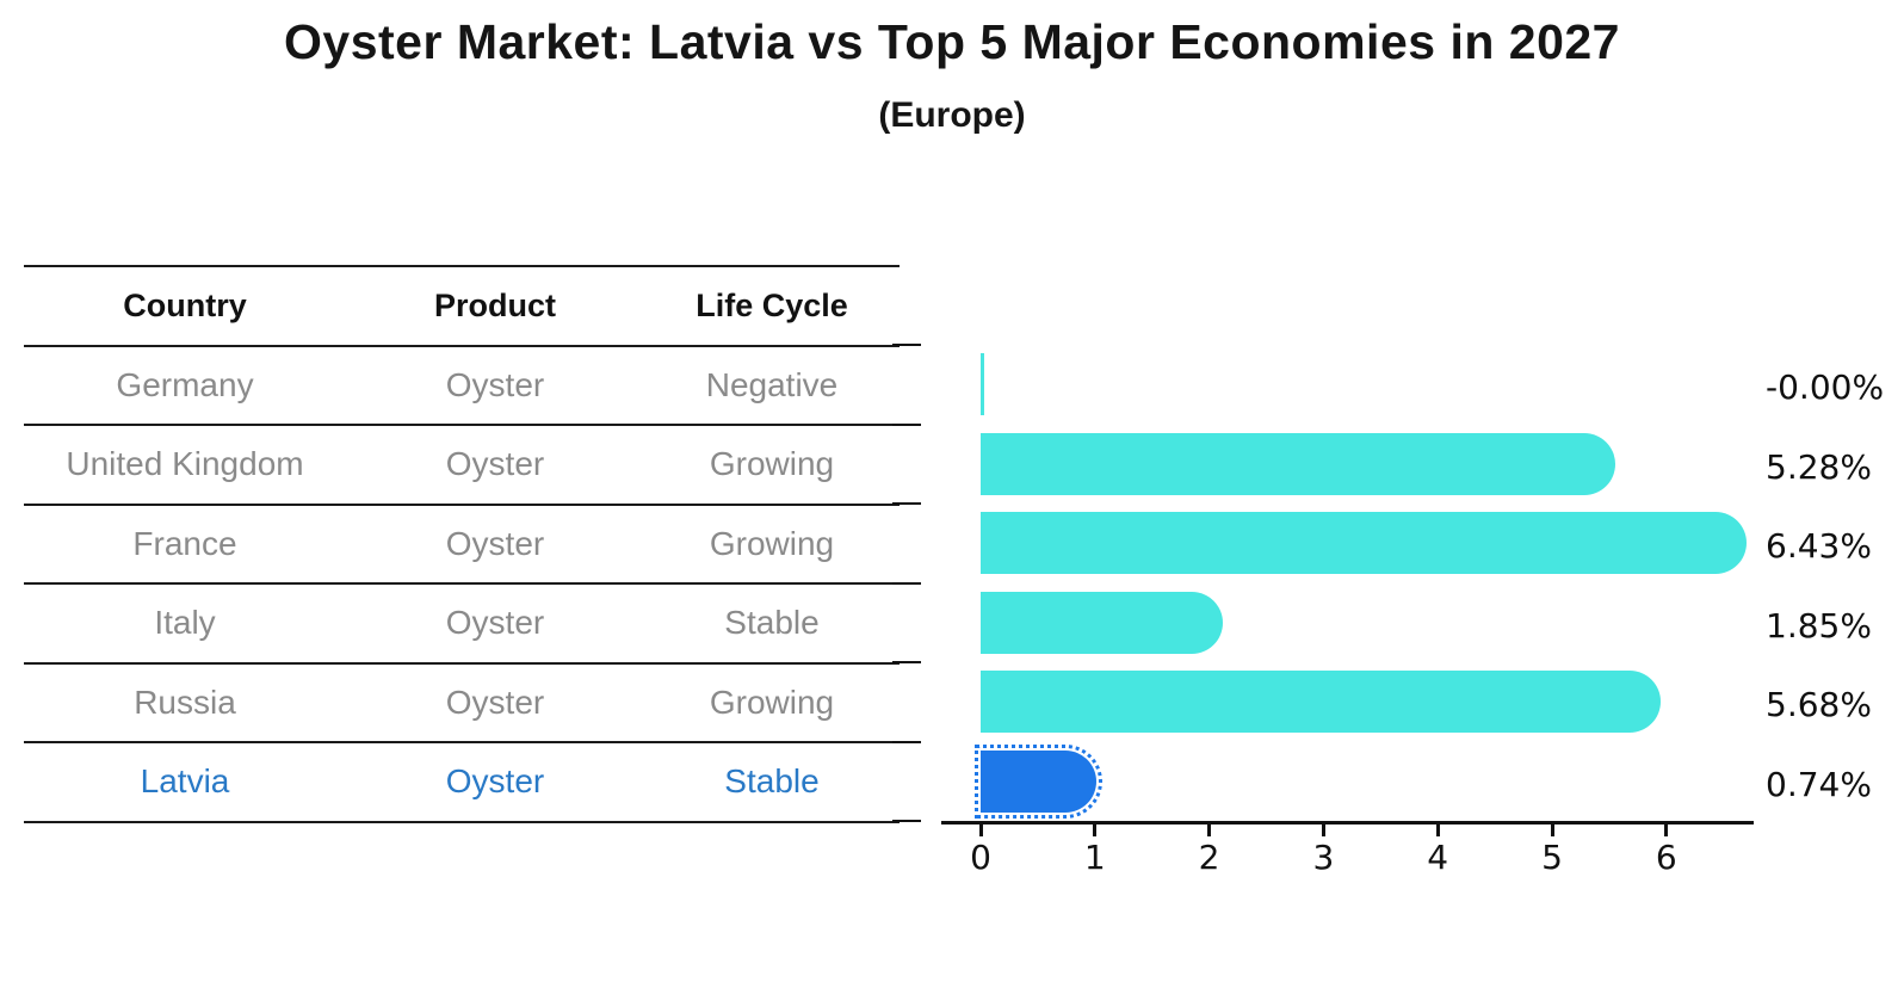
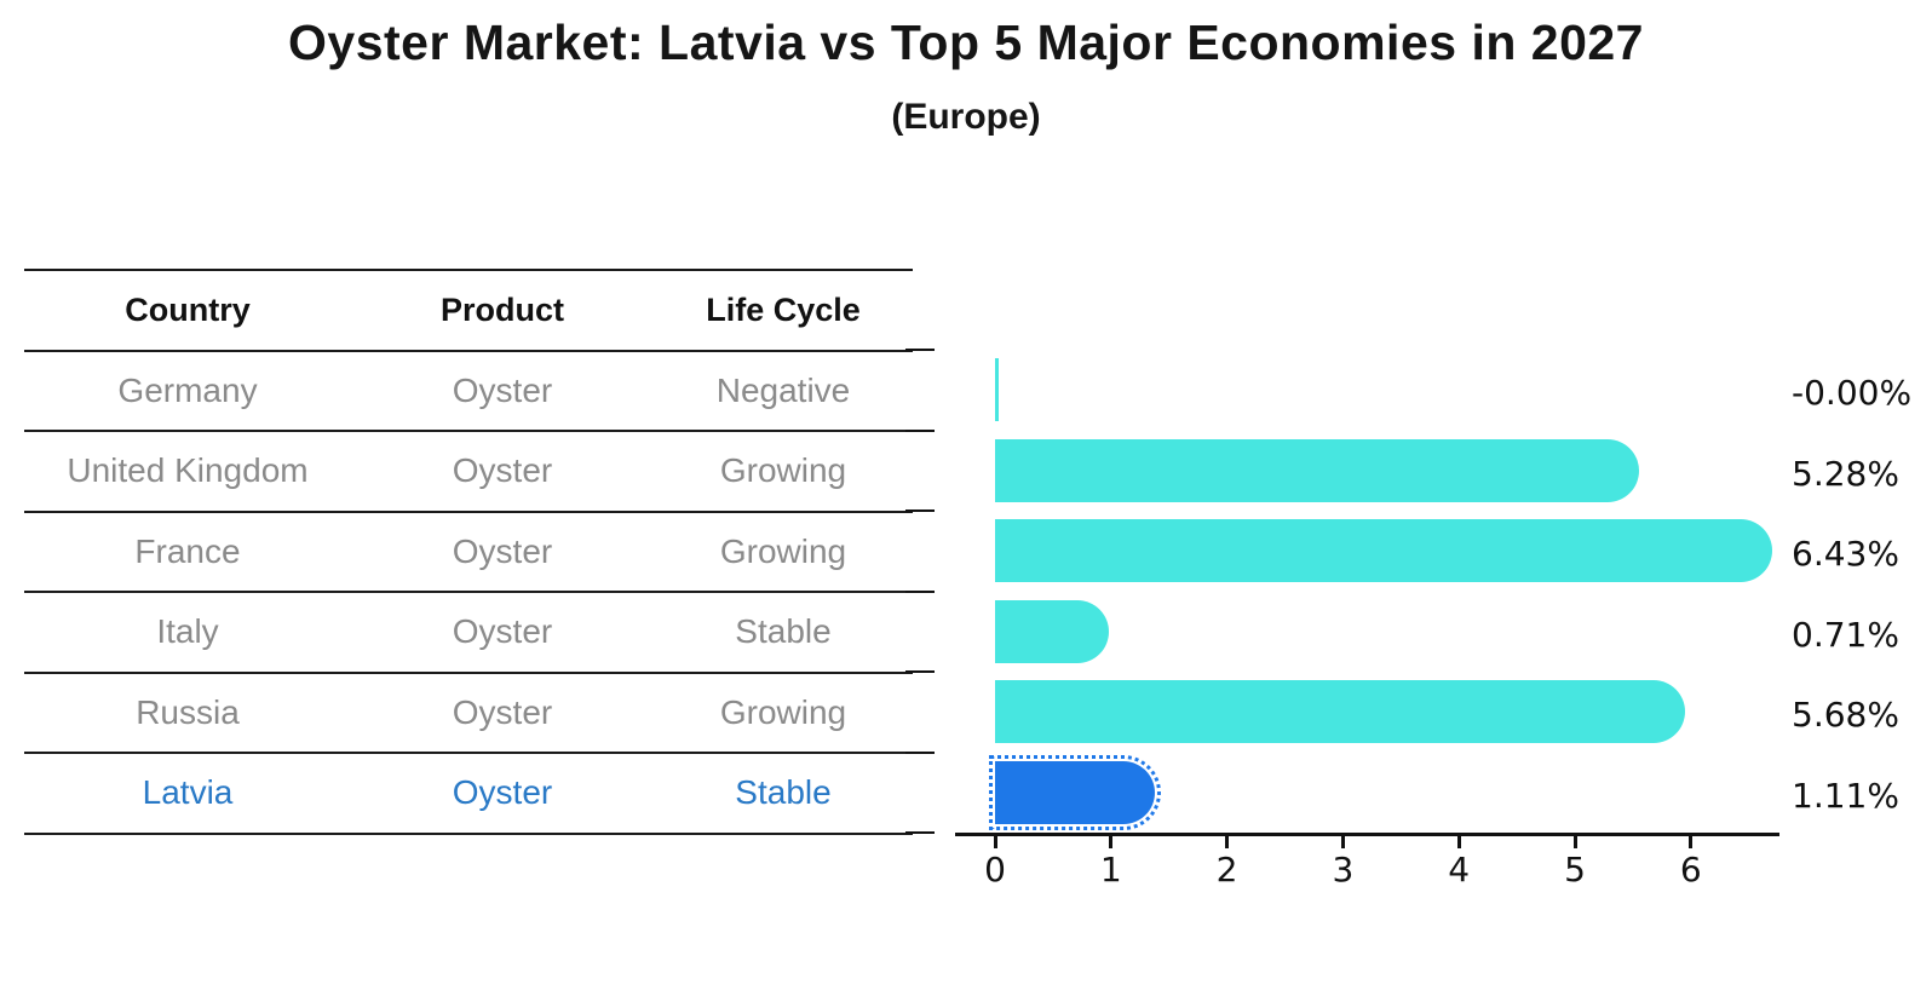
Italy: 1.85% -> 0.71%
Latvia: 0.74% -> 1.11%
